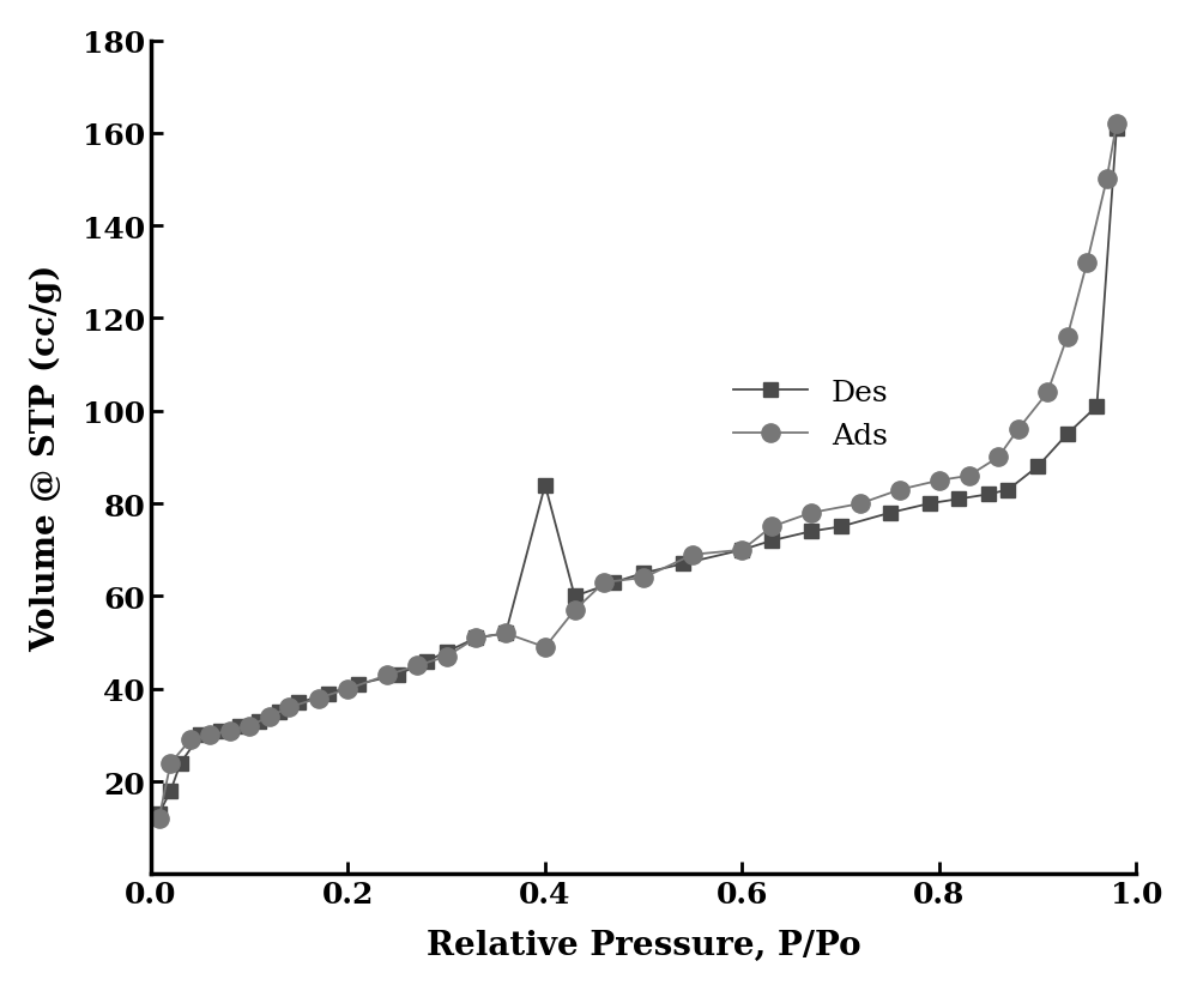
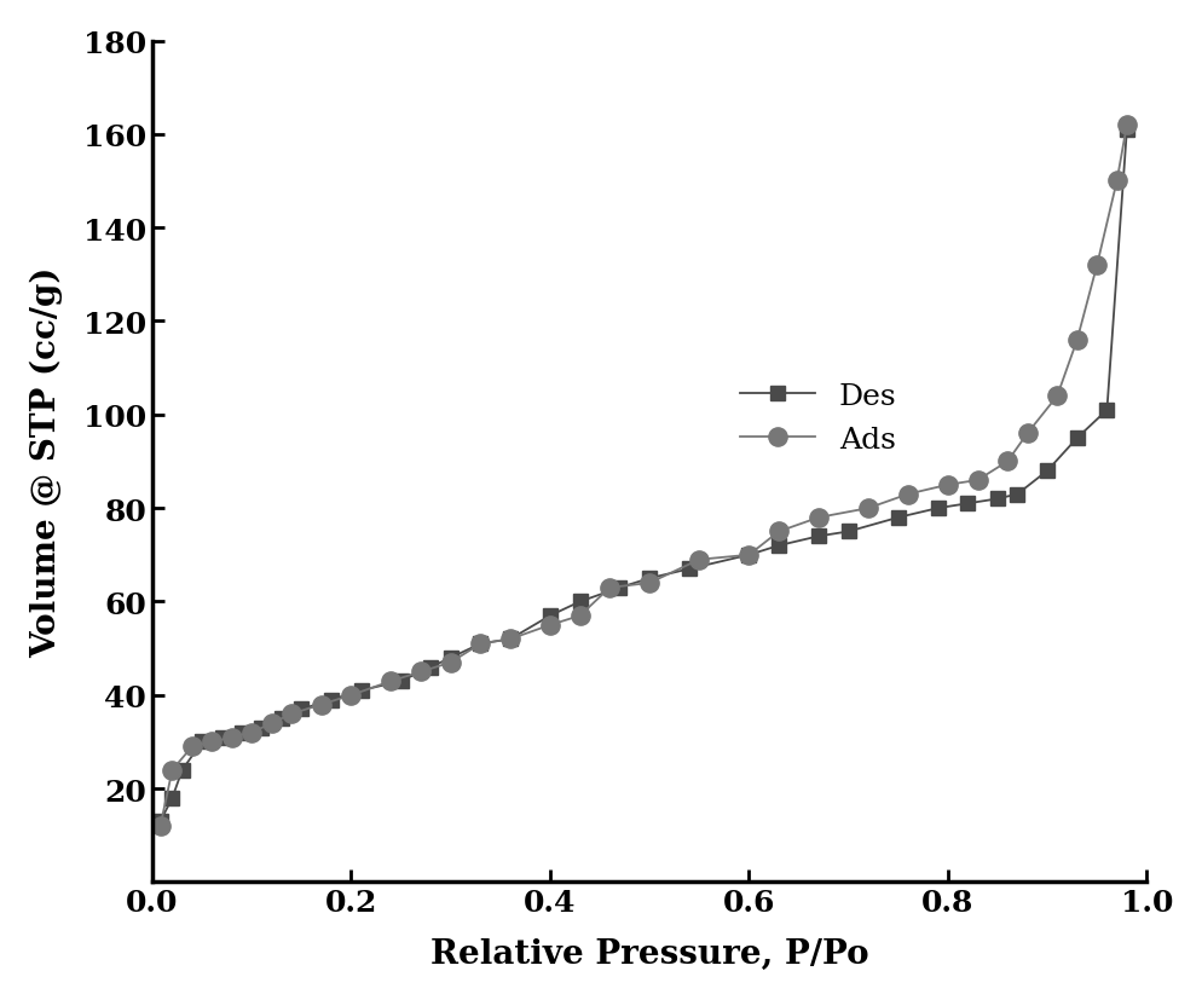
Des/0.4: 84 -> 57
Ads/0.4: 49 -> 55
